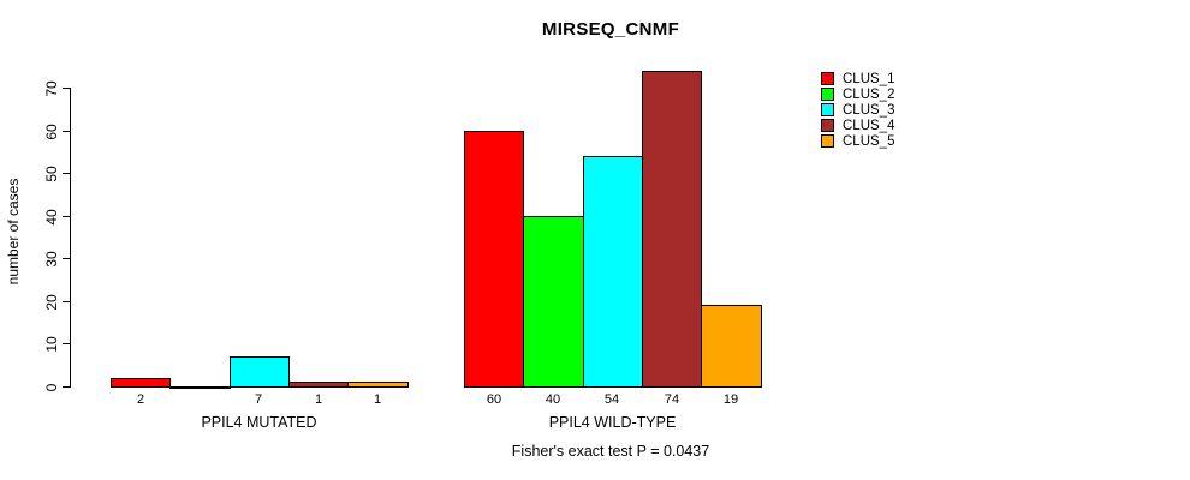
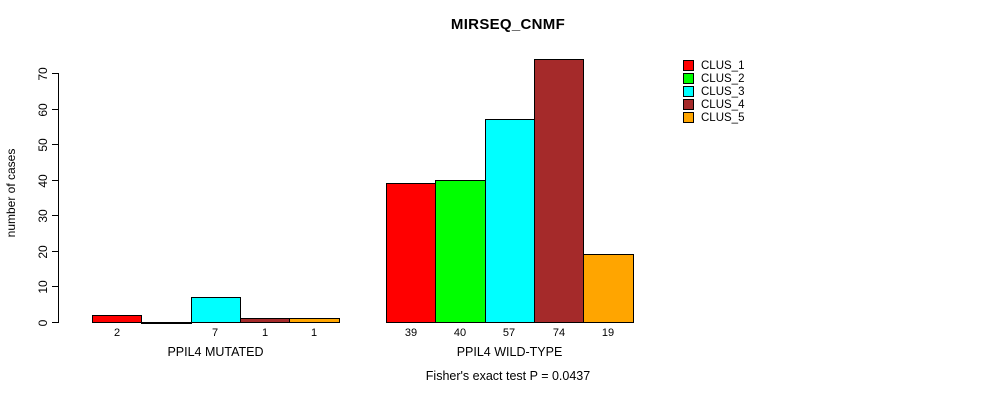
CLUS_1/PPIL4 WILD-TYPE: 60 -> 39
CLUS_3/PPIL4 WILD-TYPE: 54 -> 57
